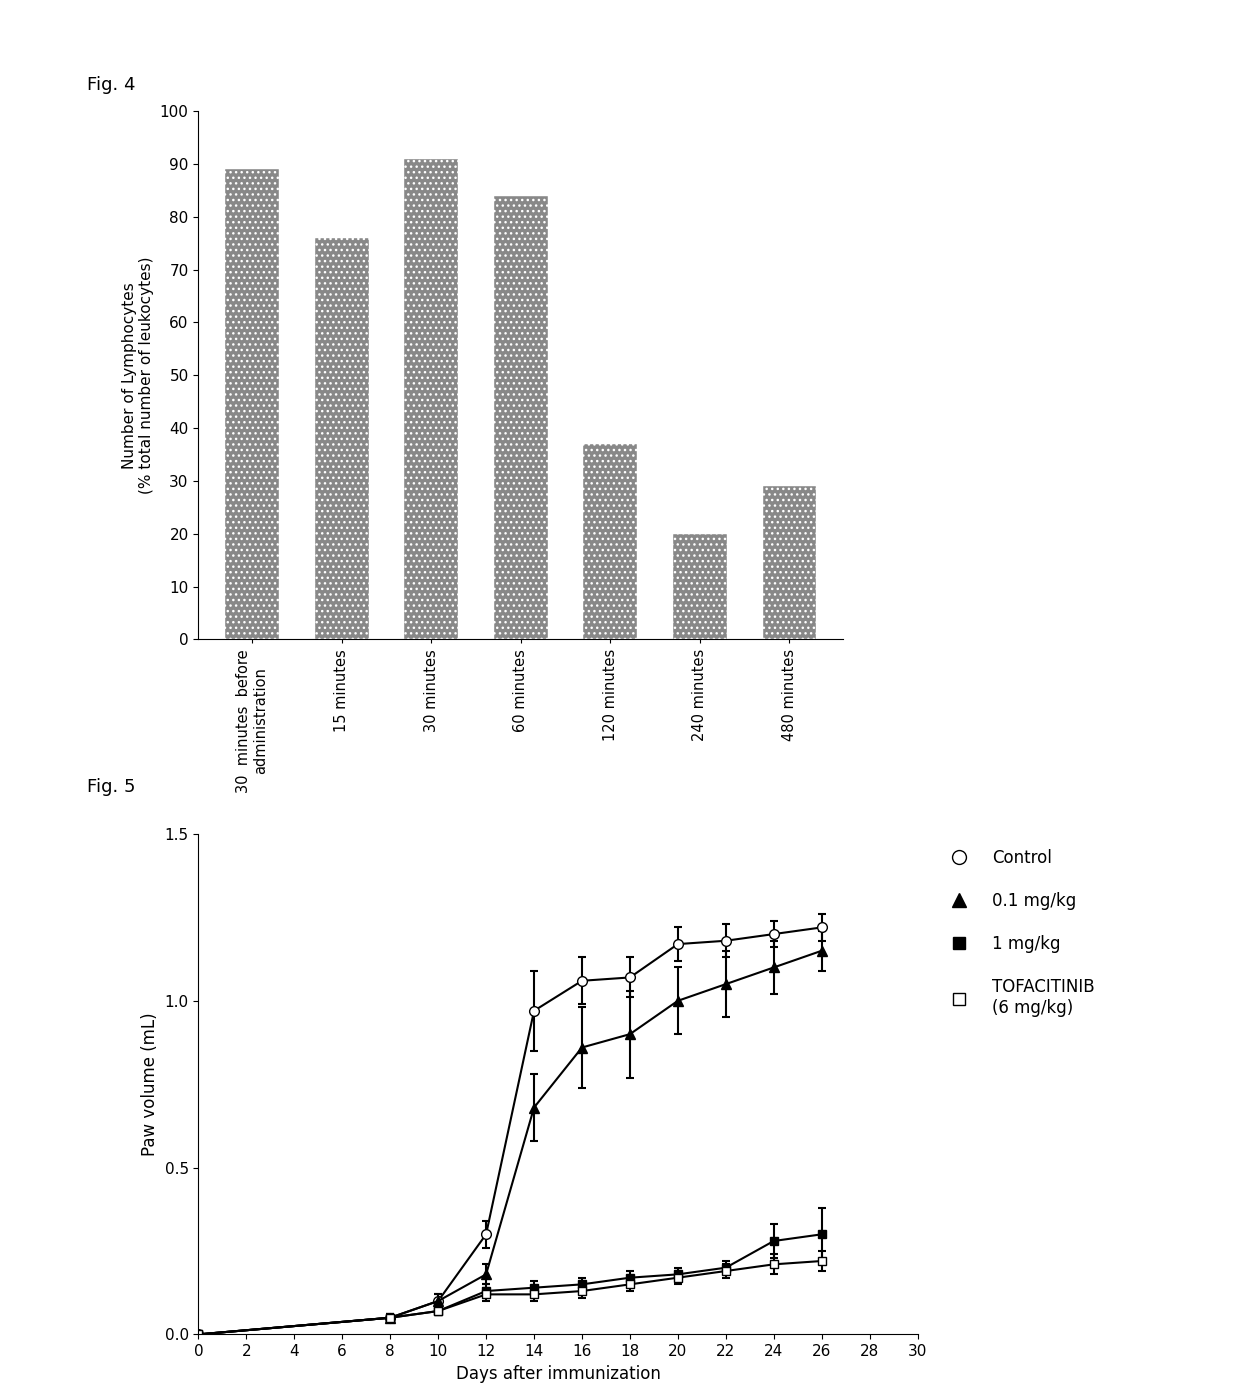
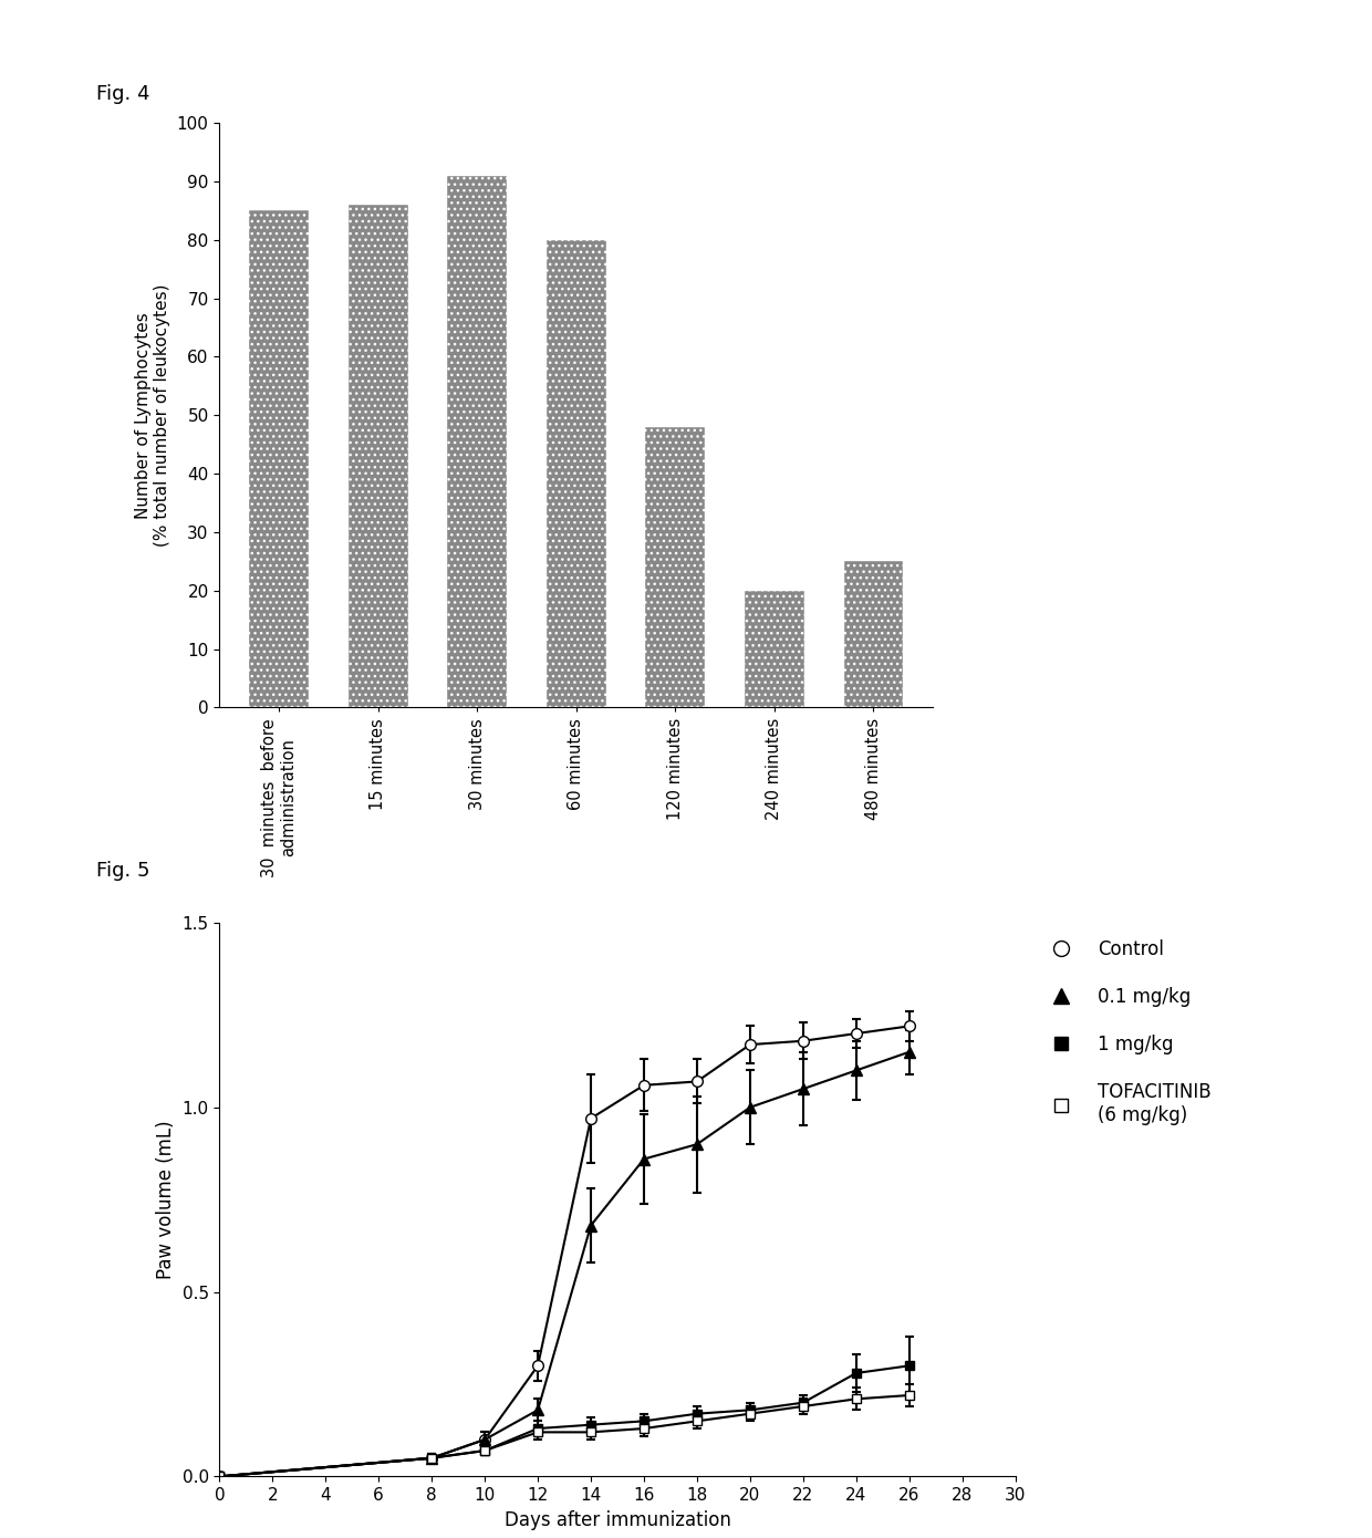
30 minutes before administration: 89 -> 85
15 minutes: 76 -> 86
60 minutes: 84 -> 80
120 minutes: 37 -> 48
480 minutes: 29 -> 25
